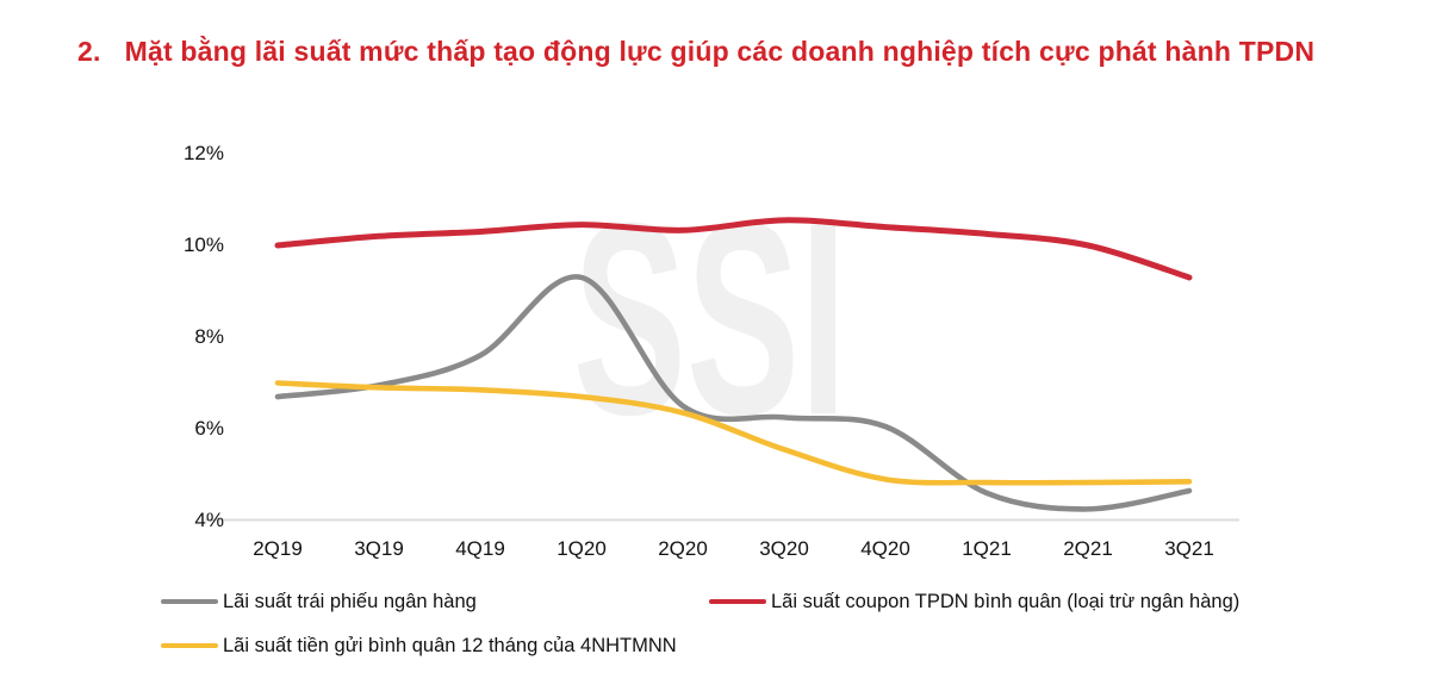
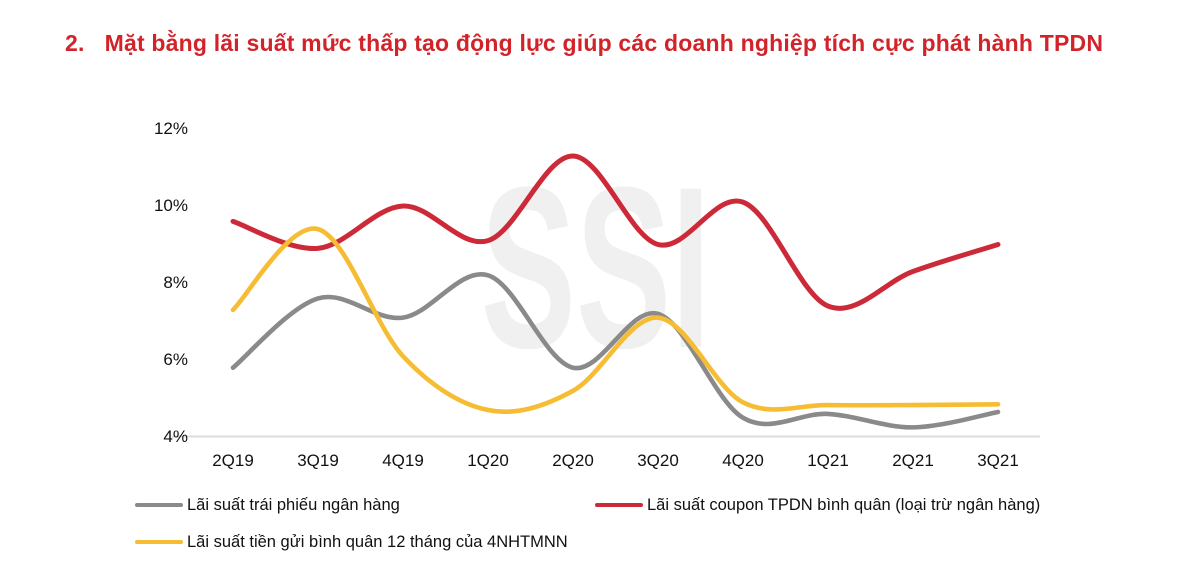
Lãi suất trái phiếu ngân hàng/2Q19: 6.7% -> 5.8%
Lãi suất coupon TPDN bình quân (loại trừ ngân hàng)/2Q19: 10.0% -> 9.6%
Lãi suất tiền gửi bình quân 12 tháng của 4NHTMNN/2Q19: 7.0% -> 7.3%
Lãi suất trái phiếu ngân hàng/3Q19: 7.0% -> 7.6%
Lãi suất coupon TPDN bình quân (loại trừ ngân hàng)/3Q19: 10.2% -> 8.9%
Lãi suất tiền gửi bình quân 12 tháng của 4NHTMNN/3Q19: 6.9% -> 9.4%
Lãi suất trái phiếu ngân hàng/4Q19: 7.6% -> 7.1%
Lãi suất coupon TPDN bình quân (loại trừ ngân hàng)/4Q19: 10.3% -> 10.0%
Lãi suất tiền gửi bình quân 12 tháng của 4NHTMNN/4Q19: 6.8% -> 6.1%
Lãi suất trái phiếu ngân hàng/1Q20: 9.3% -> 8.2%
Lãi suất coupon TPDN bình quân (loại trừ ngân hàng)/1Q20: 10.4% -> 9.1%
Lãi suất tiền gửi bình quân 12 tháng của 4NHTMNN/1Q20: 6.7% -> 4.7%
Lãi suất trái phiếu ngân hàng/2Q20: 6.5% -> 5.8%
Lãi suất coupon TPDN bình quân (loại trừ ngân hàng)/2Q20: 10.3% -> 11.3%
Lãi suất tiền gửi bình quân 12 tháng của 4NHTMNN/2Q20: 6.3% -> 5.2%
Lãi suất trái phiếu ngân hàng/3Q20: 6.2% -> 7.2%
Lãi suất coupon TPDN bình quân (loại trừ ngân hàng)/3Q20: 10.6% -> 9.0%
Lãi suất tiền gửi bình quân 12 tháng của 4NHTMNN/3Q20: 5.5% -> 7.1%
Lãi suất trái phiếu ngân hàng/4Q20: 6.0% -> 4.5%
Lãi suất coupon TPDN bình quân (loại trừ ngân hàng)/4Q20: 10.4% -> 10.1%
Lãi suất coupon TPDN bình quân (loại trừ ngân hàng)/1Q21: 10.2% -> 7.4%
Lãi suất coupon TPDN bình quân (loại trừ ngân hàng)/2Q21: 10.0% -> 8.3%
Lãi suất coupon TPDN bình quân (loại trừ ngân hàng)/3Q21: 9.3% -> 9.0%
